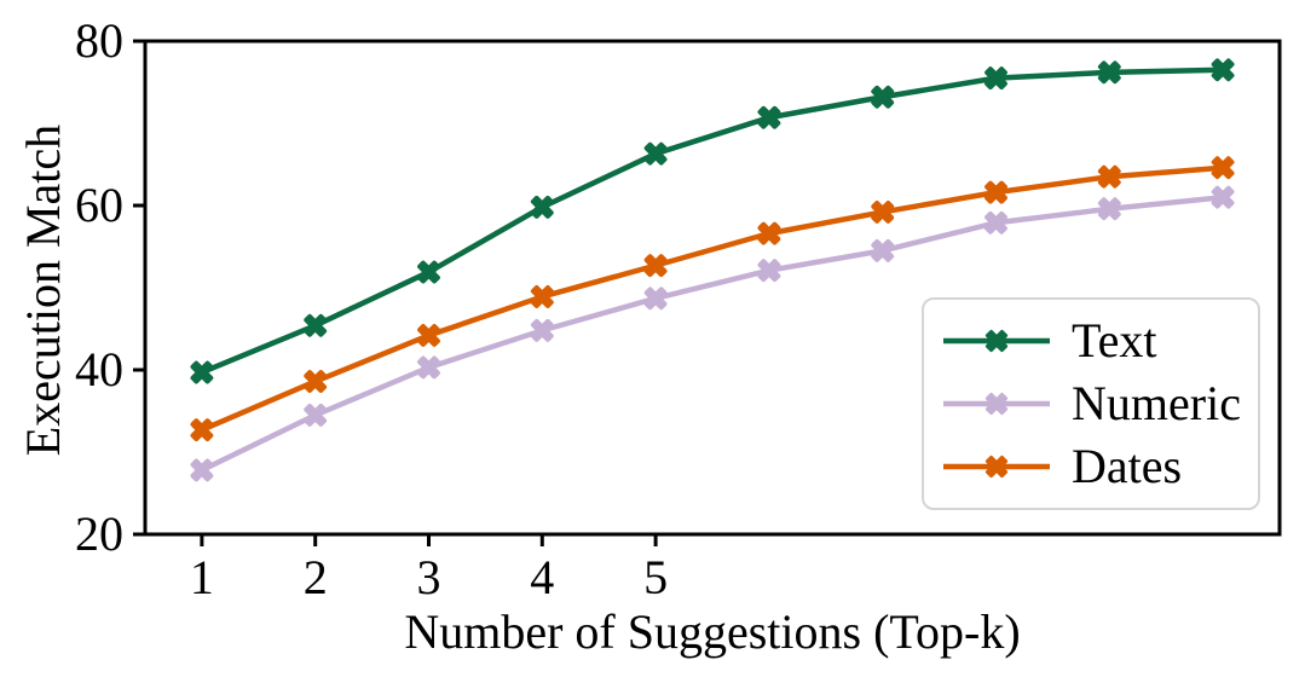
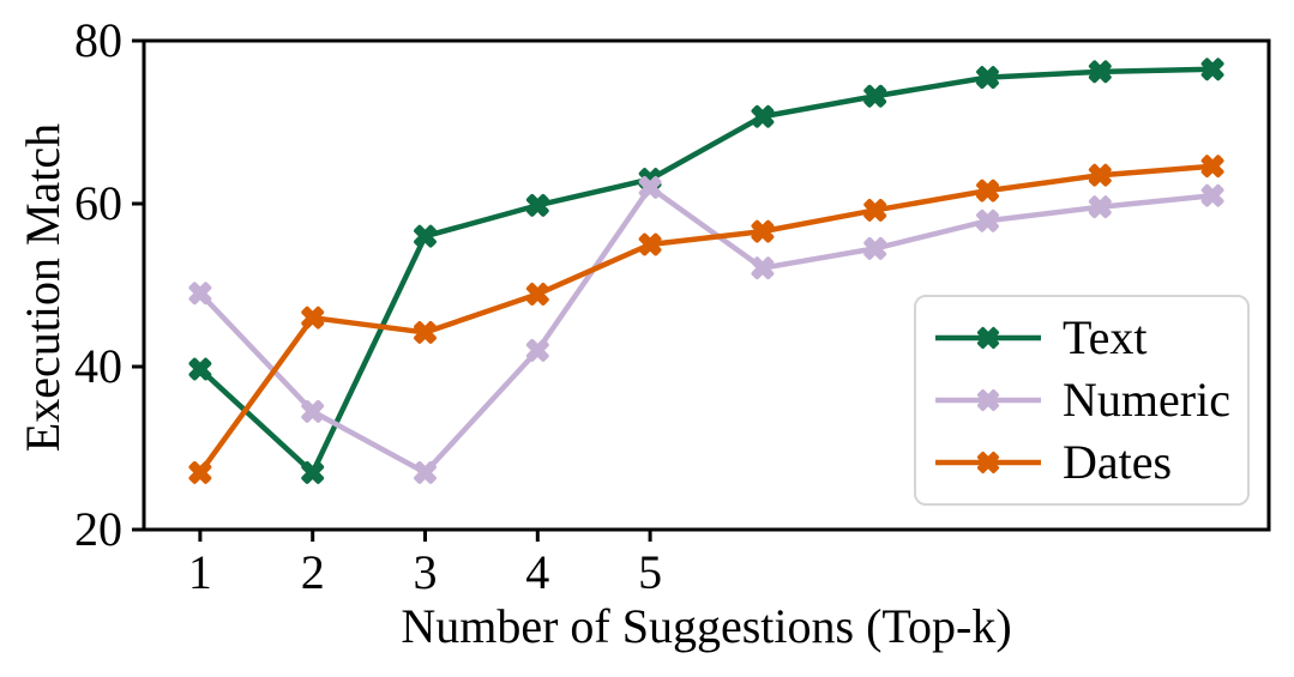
Numeric/1: 28 -> 49
Dates/1: 33 -> 27
Text/2: 45 -> 27
Dates/2: 39 -> 46
Text/3: 52 -> 56
Numeric/3: 40 -> 27
Numeric/4: 45 -> 42
Text/5: 66 -> 63
Numeric/5: 49 -> 62
Dates/5: 53 -> 55
